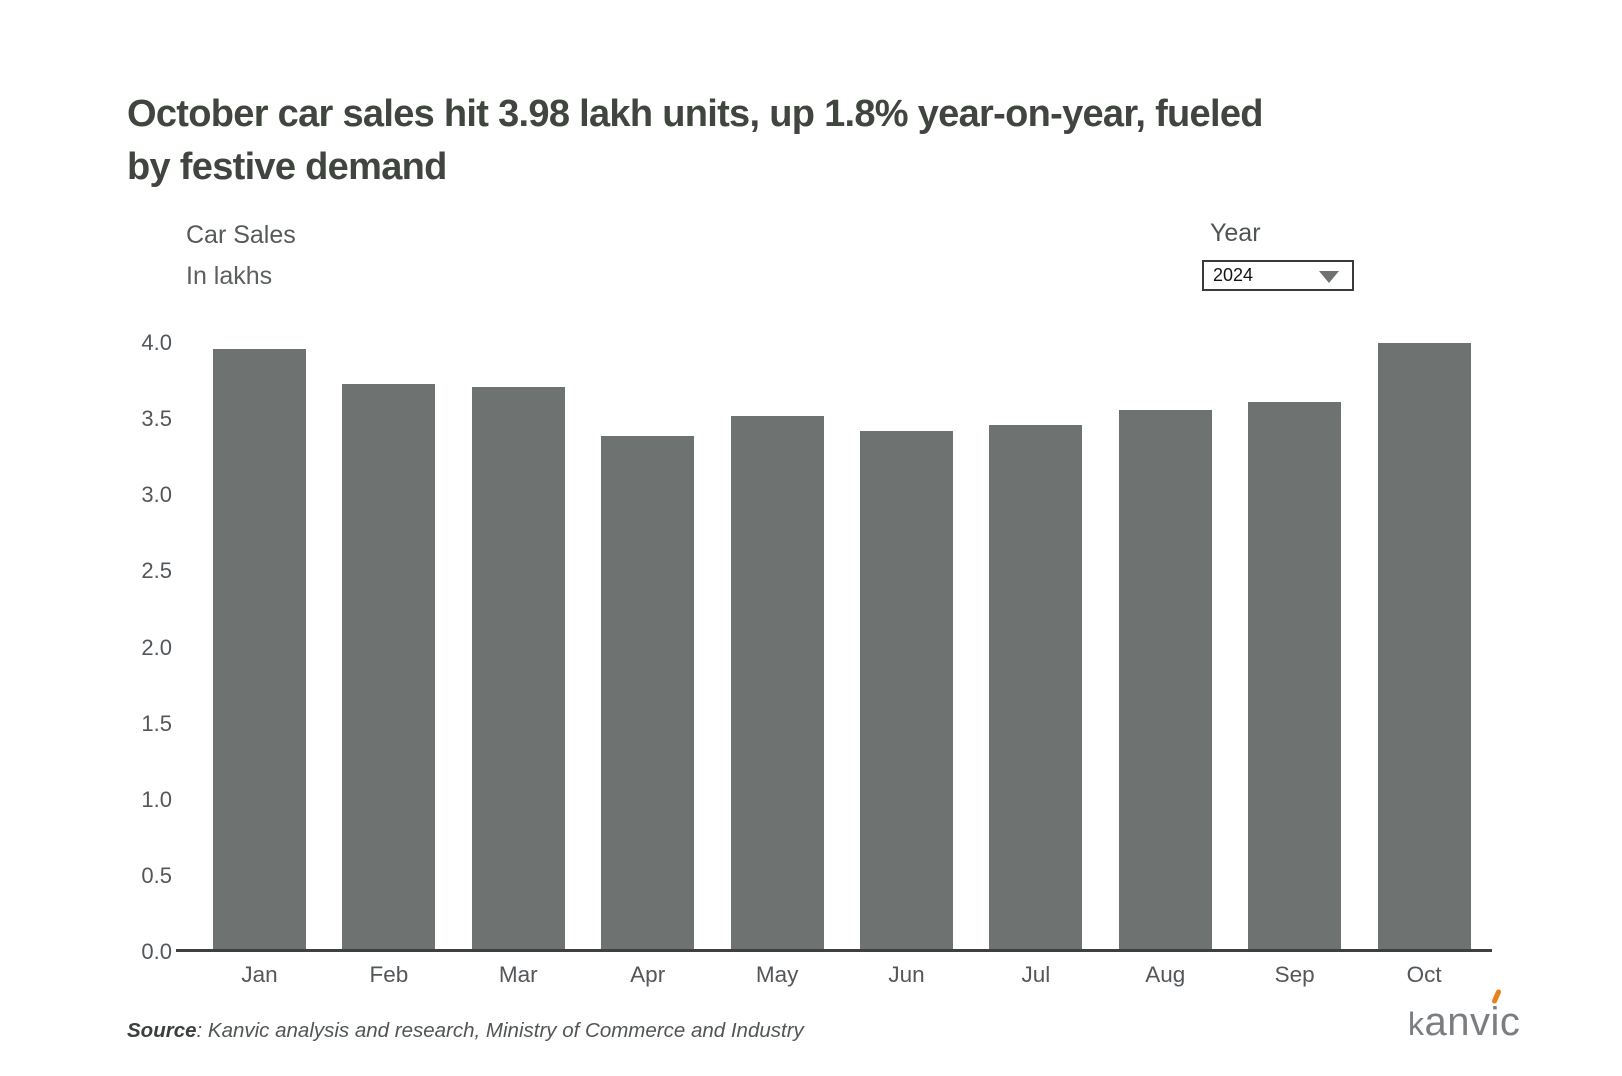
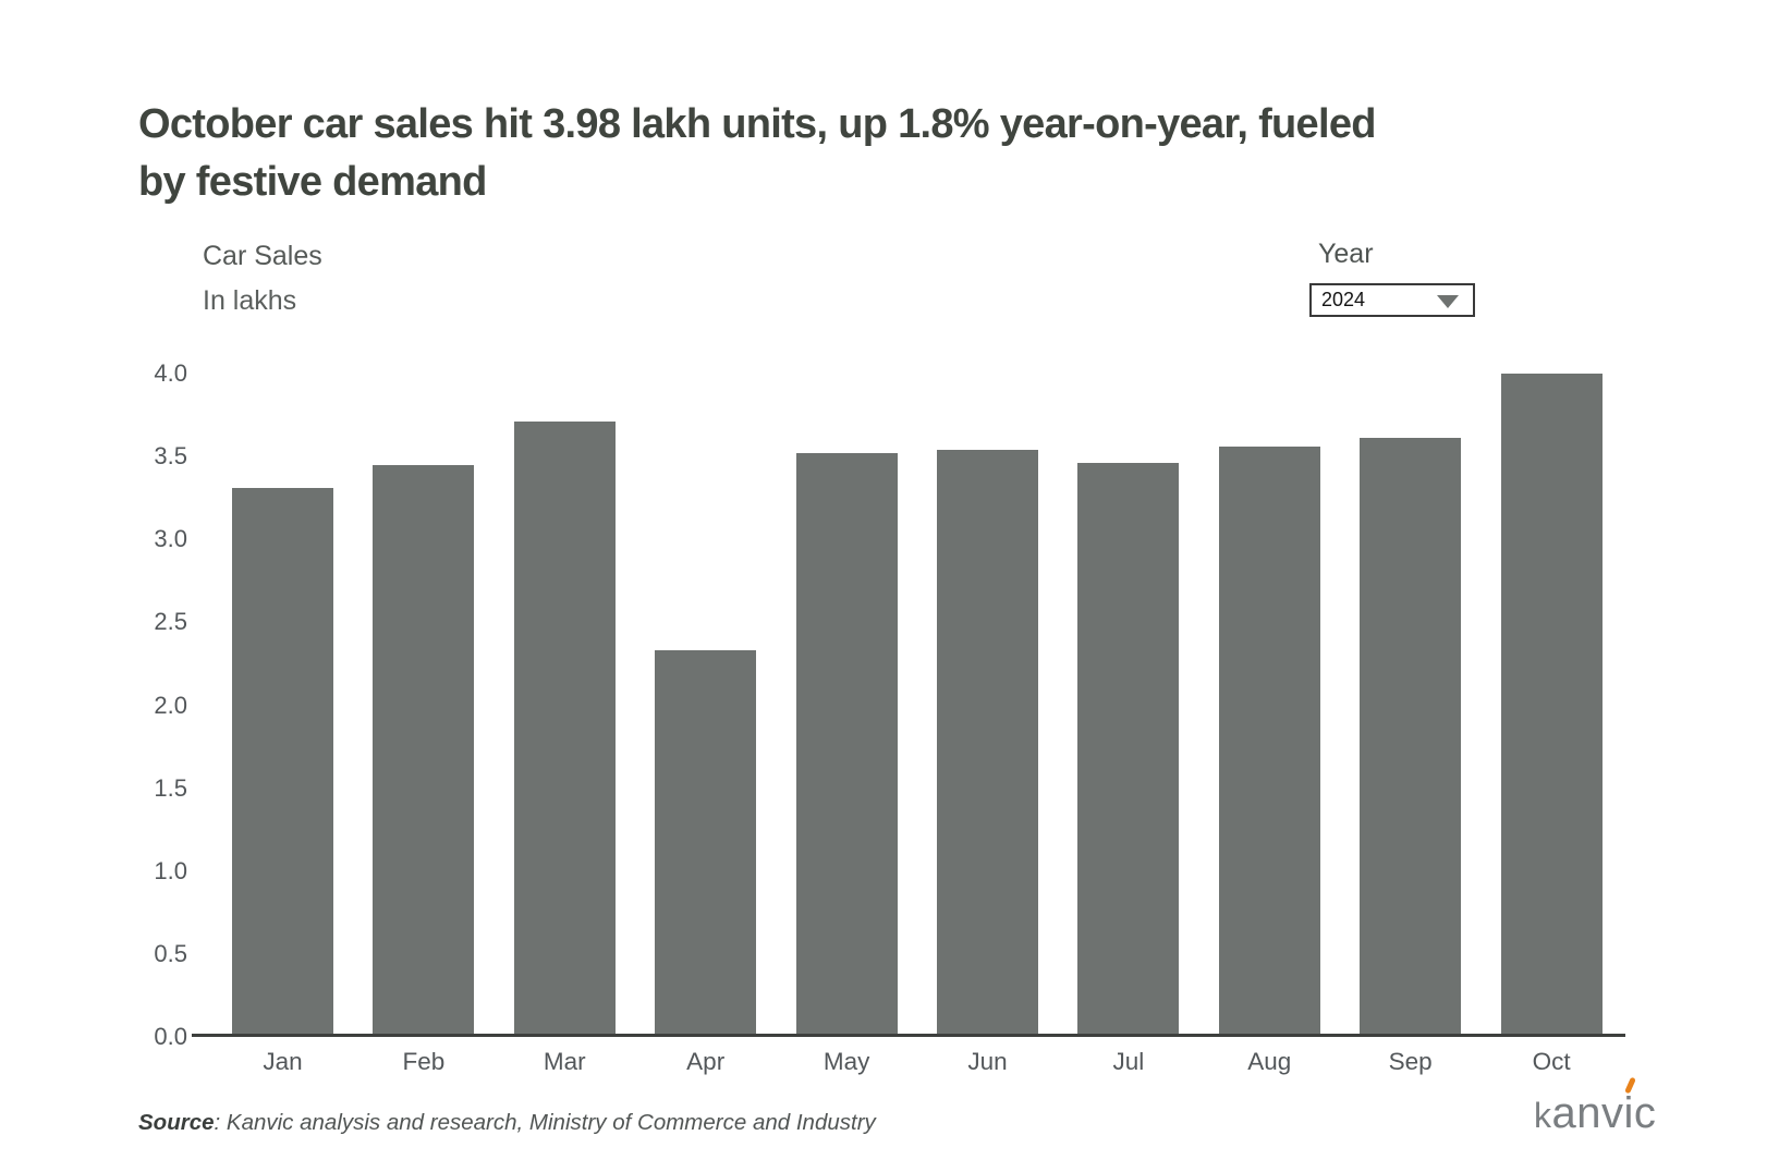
Jan: 3.94 -> 3.29
Feb: 3.71 -> 3.43
Apr: 3.37 -> 2.31
Jun: 3.40 -> 3.52
